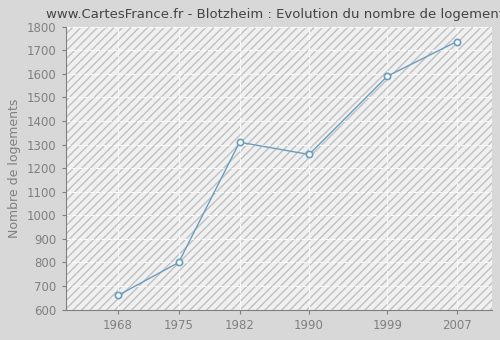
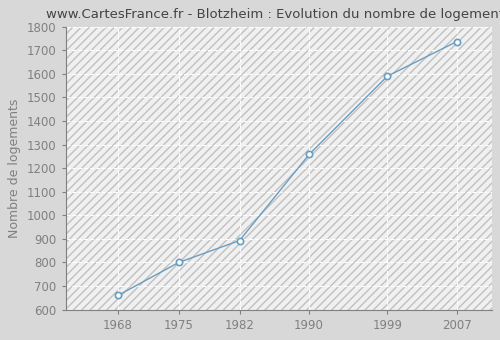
1982: 1310 -> 893
